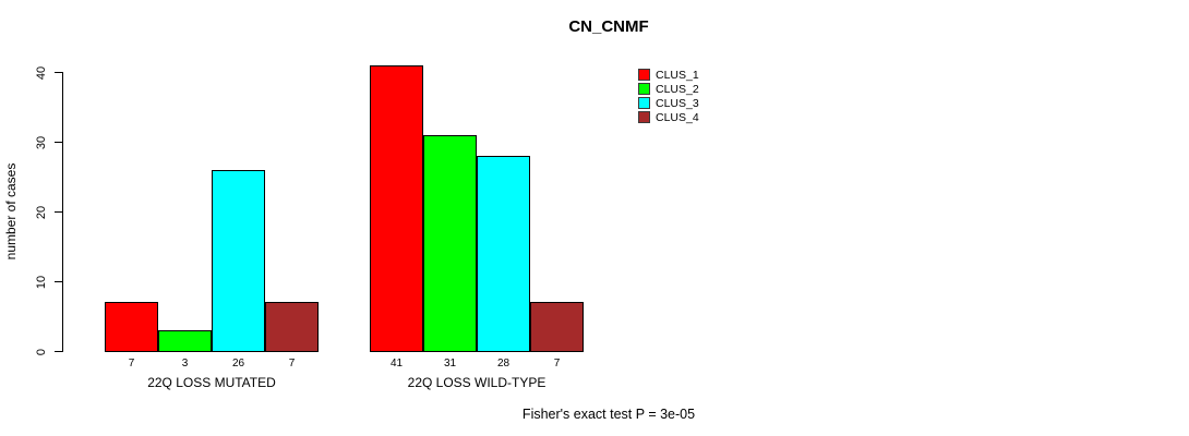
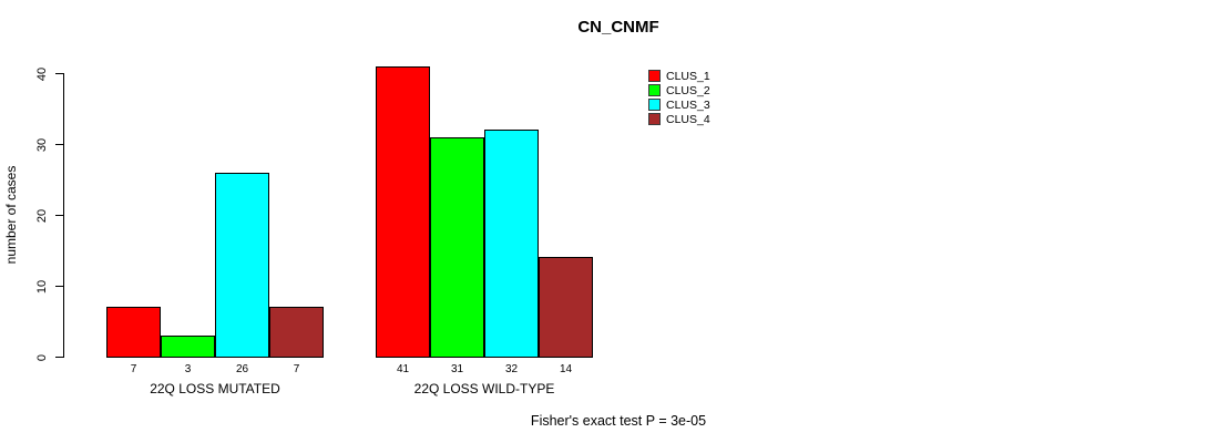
CLUS_3/22Q LOSS WILD-TYPE: 28 -> 32
CLUS_4/22Q LOSS WILD-TYPE: 7 -> 14
